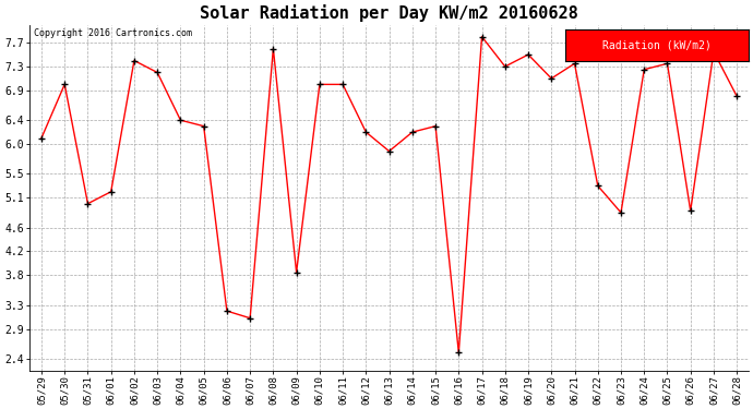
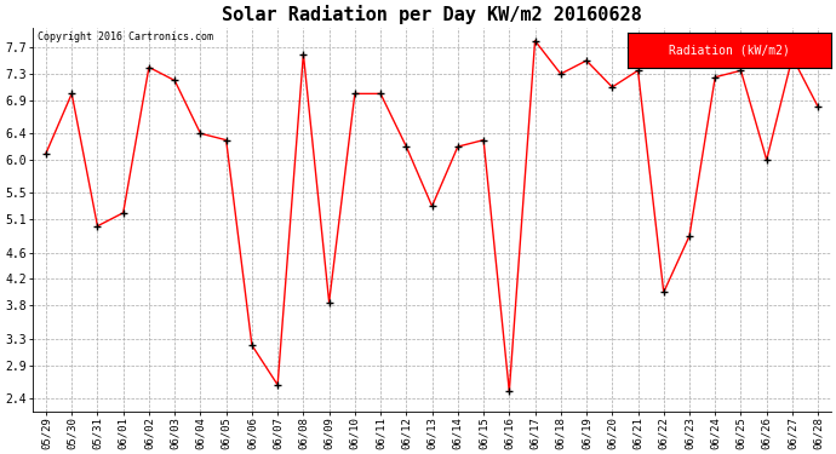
06/07: 3.08 -> 2.60
06/13: 5.88 -> 5.30
06/22: 5.30 -> 4.00
06/26: 4.88 -> 6.00
